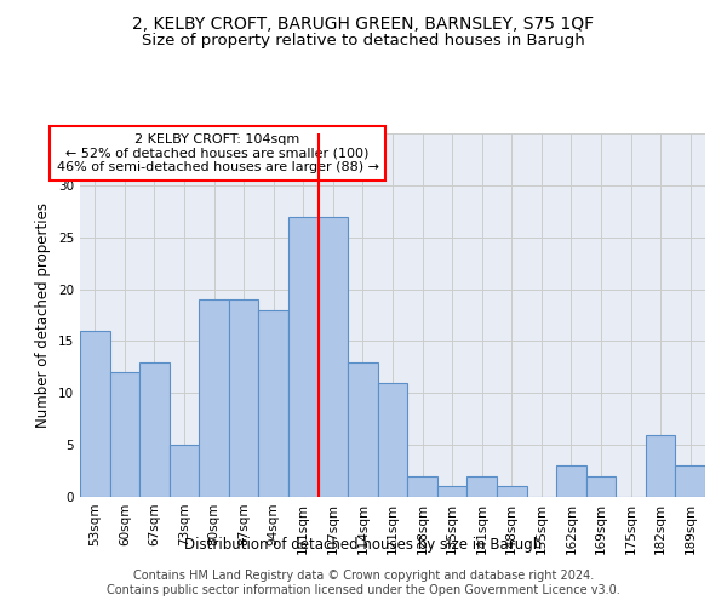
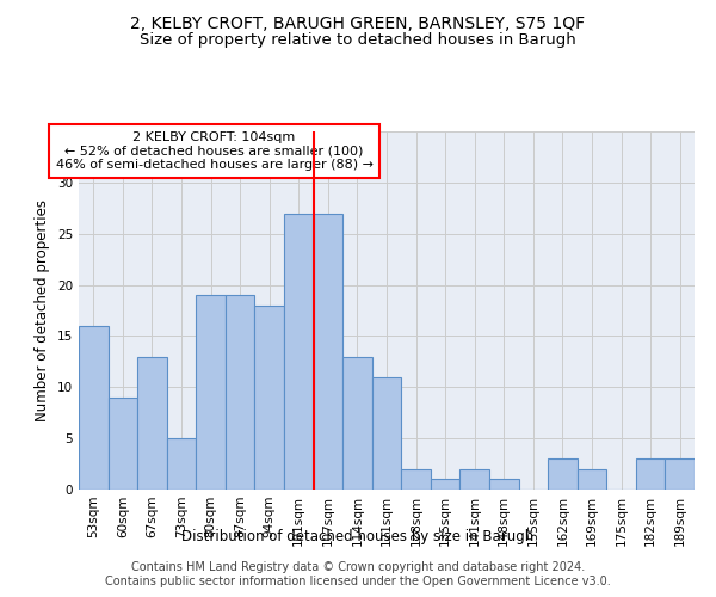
60sqm: 12 -> 9
182sqm: 6 -> 3
